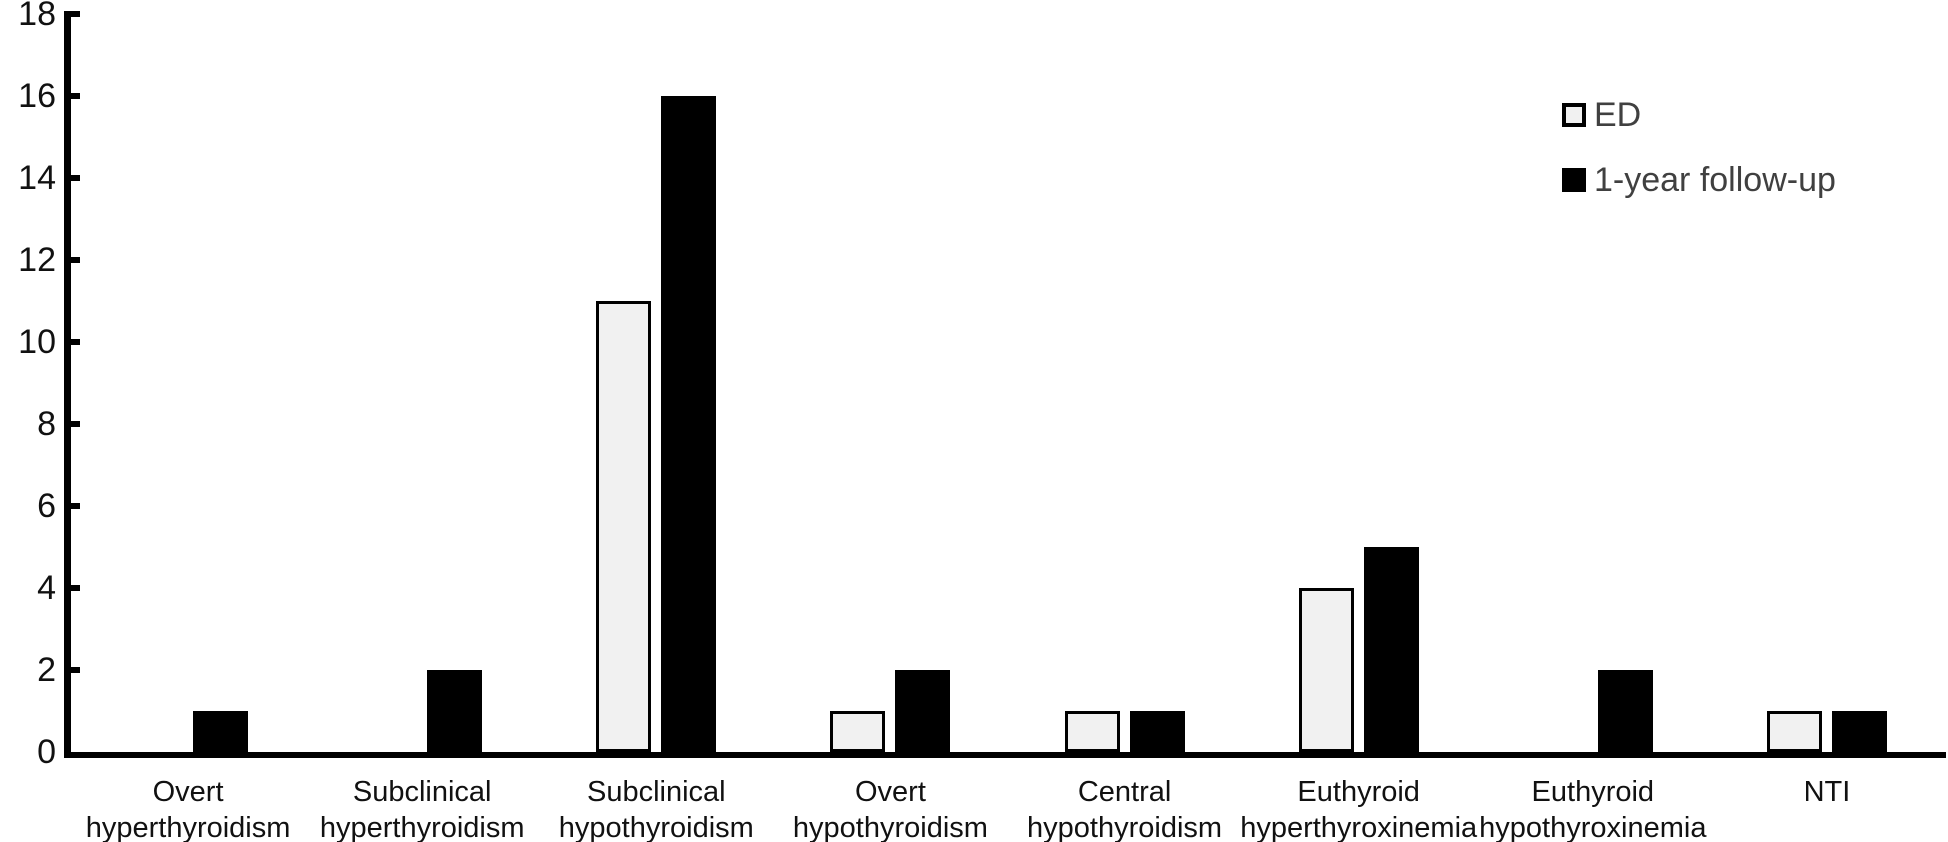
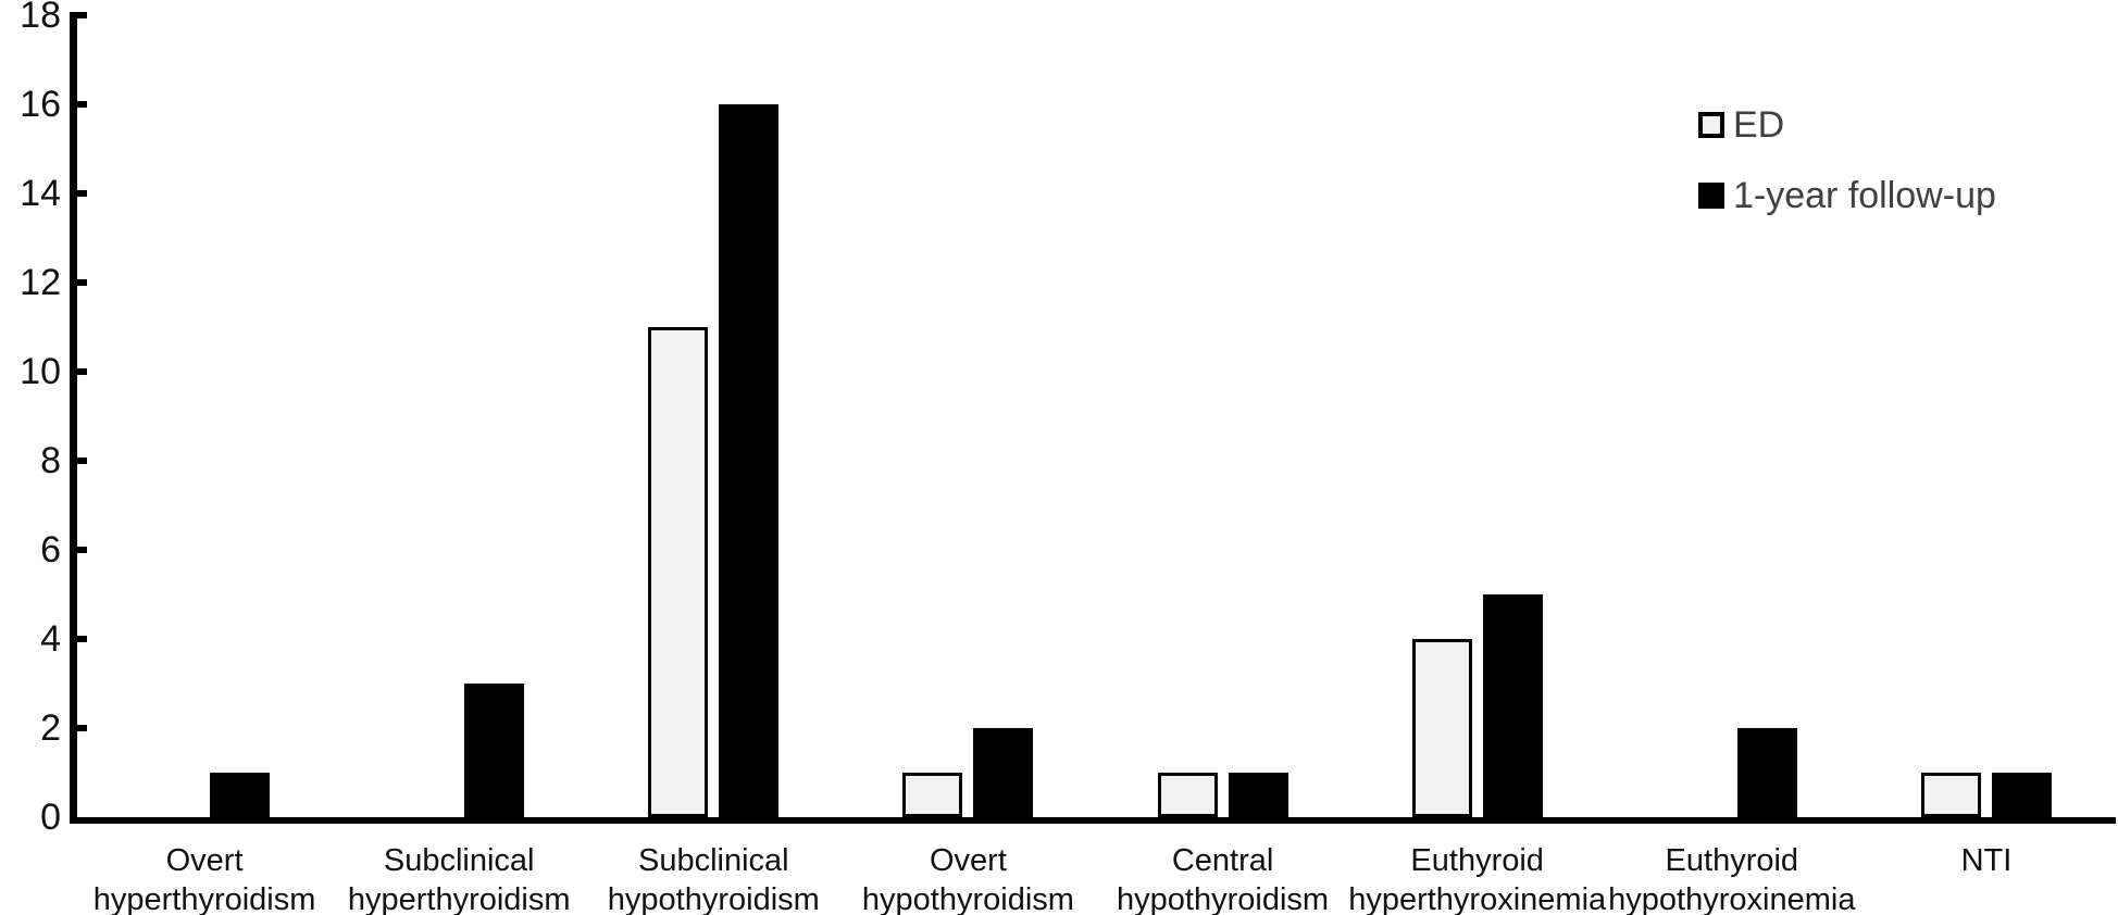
1-year follow-up/Subclinical hyperthyroidism: 2 -> 3
